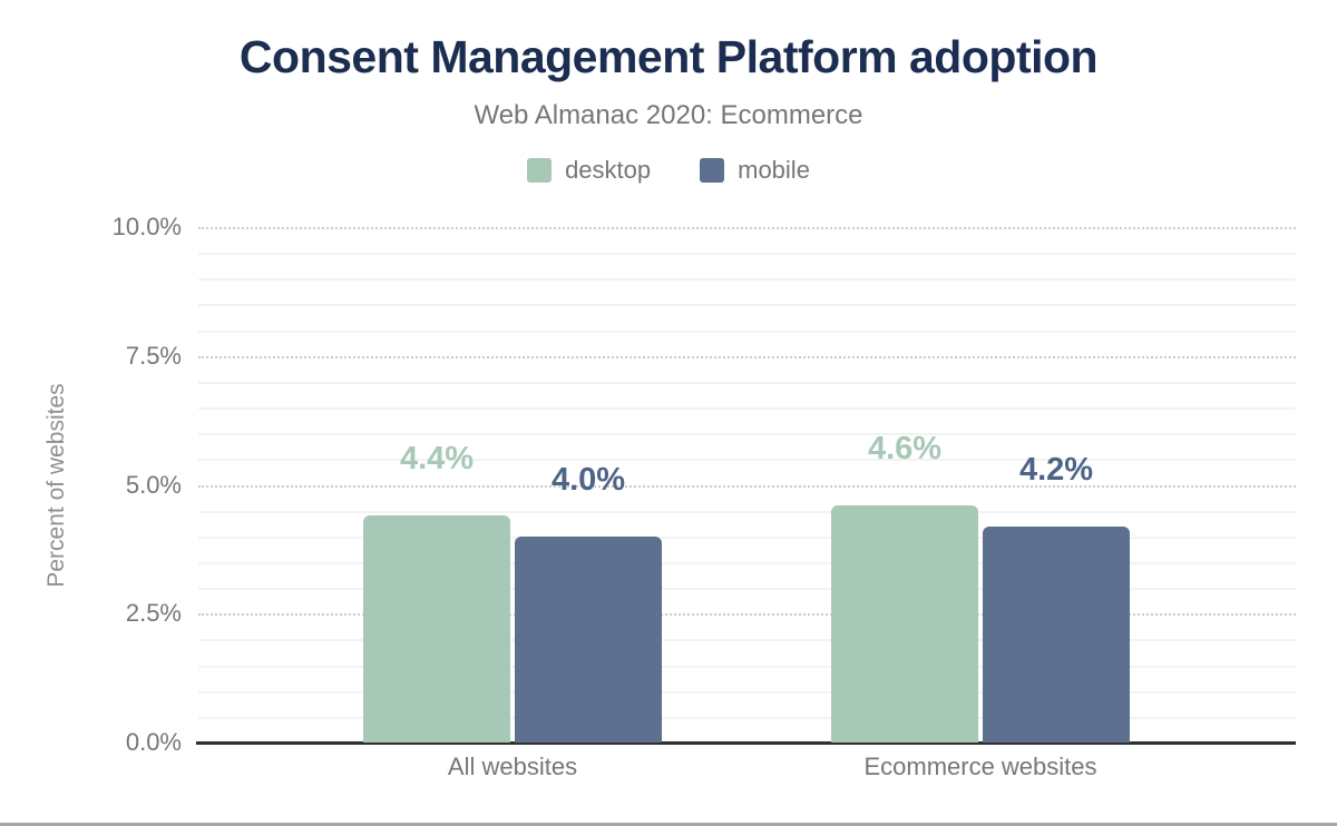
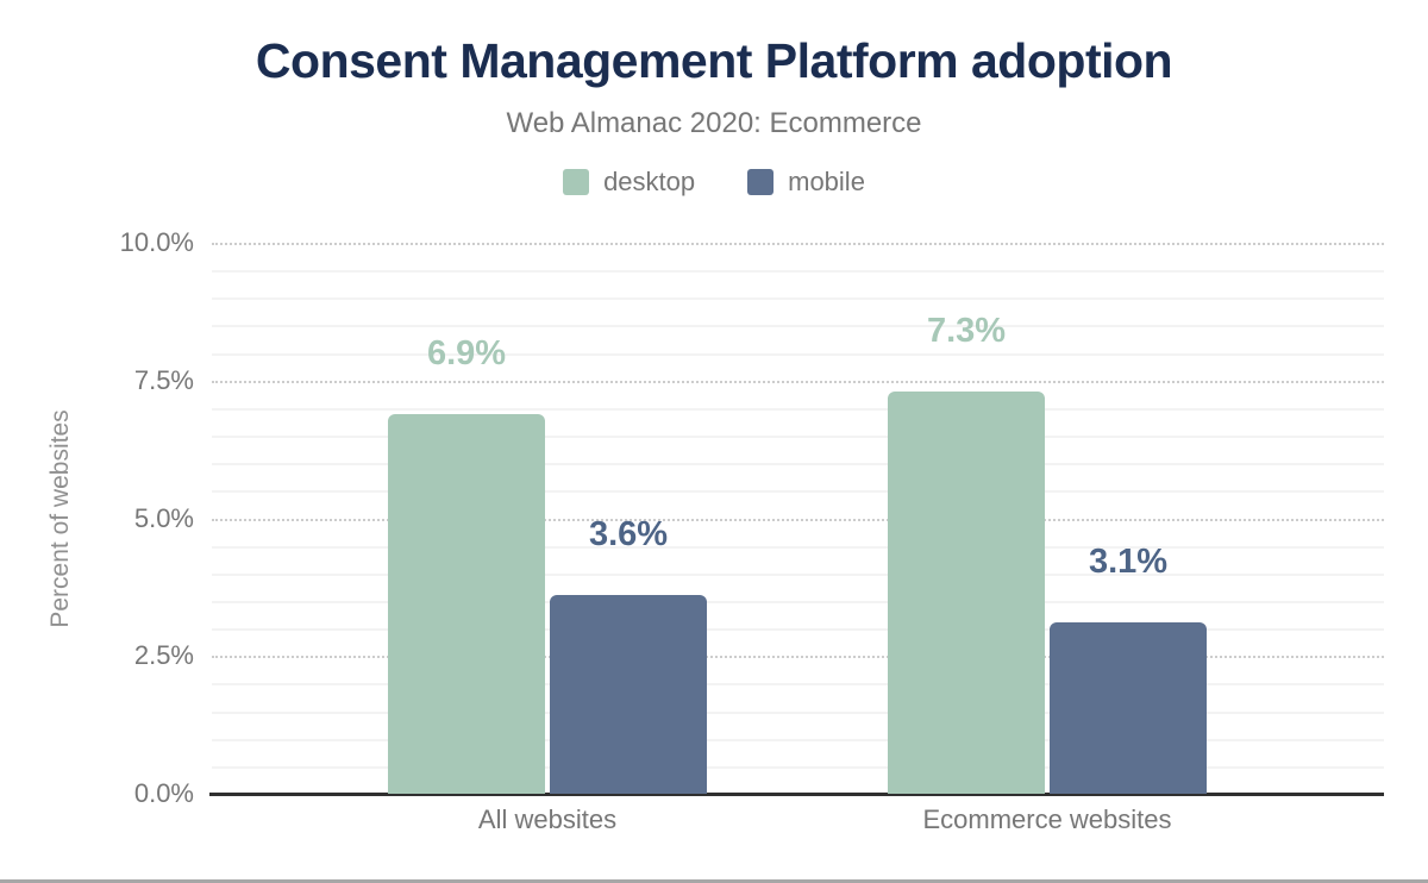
desktop/All websites: 4.4% -> 6.9%
mobile/All websites: 4.0% -> 3.6%
desktop/Ecommerce websites: 4.6% -> 7.3%
mobile/Ecommerce websites: 4.2% -> 3.1%
